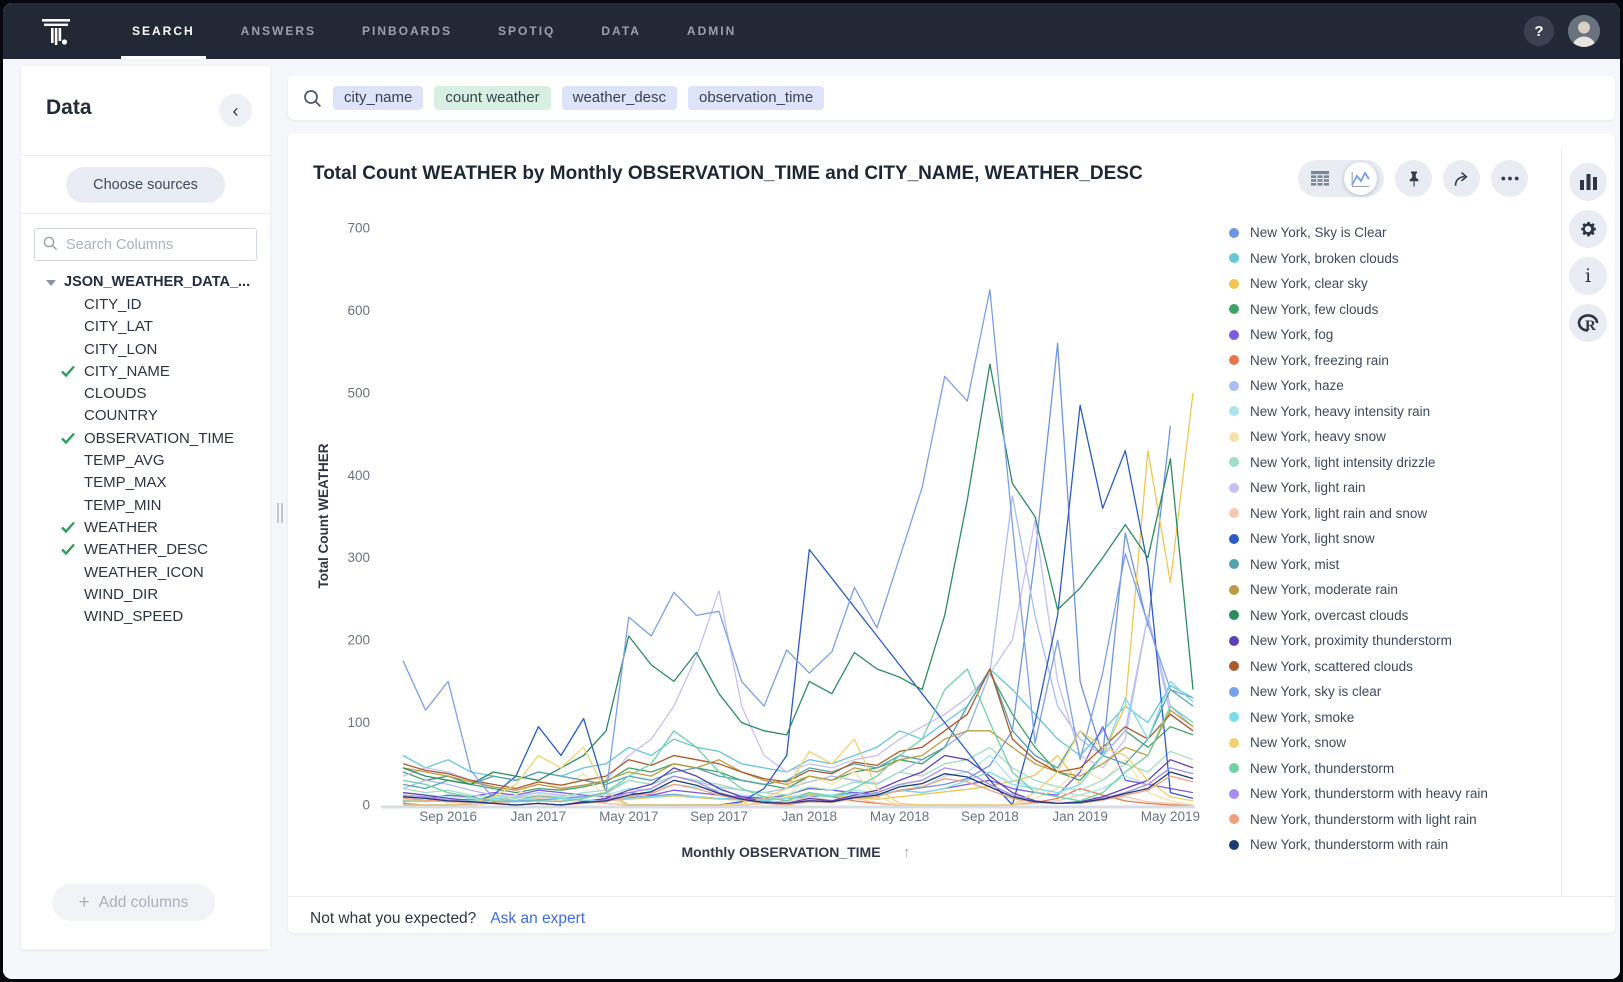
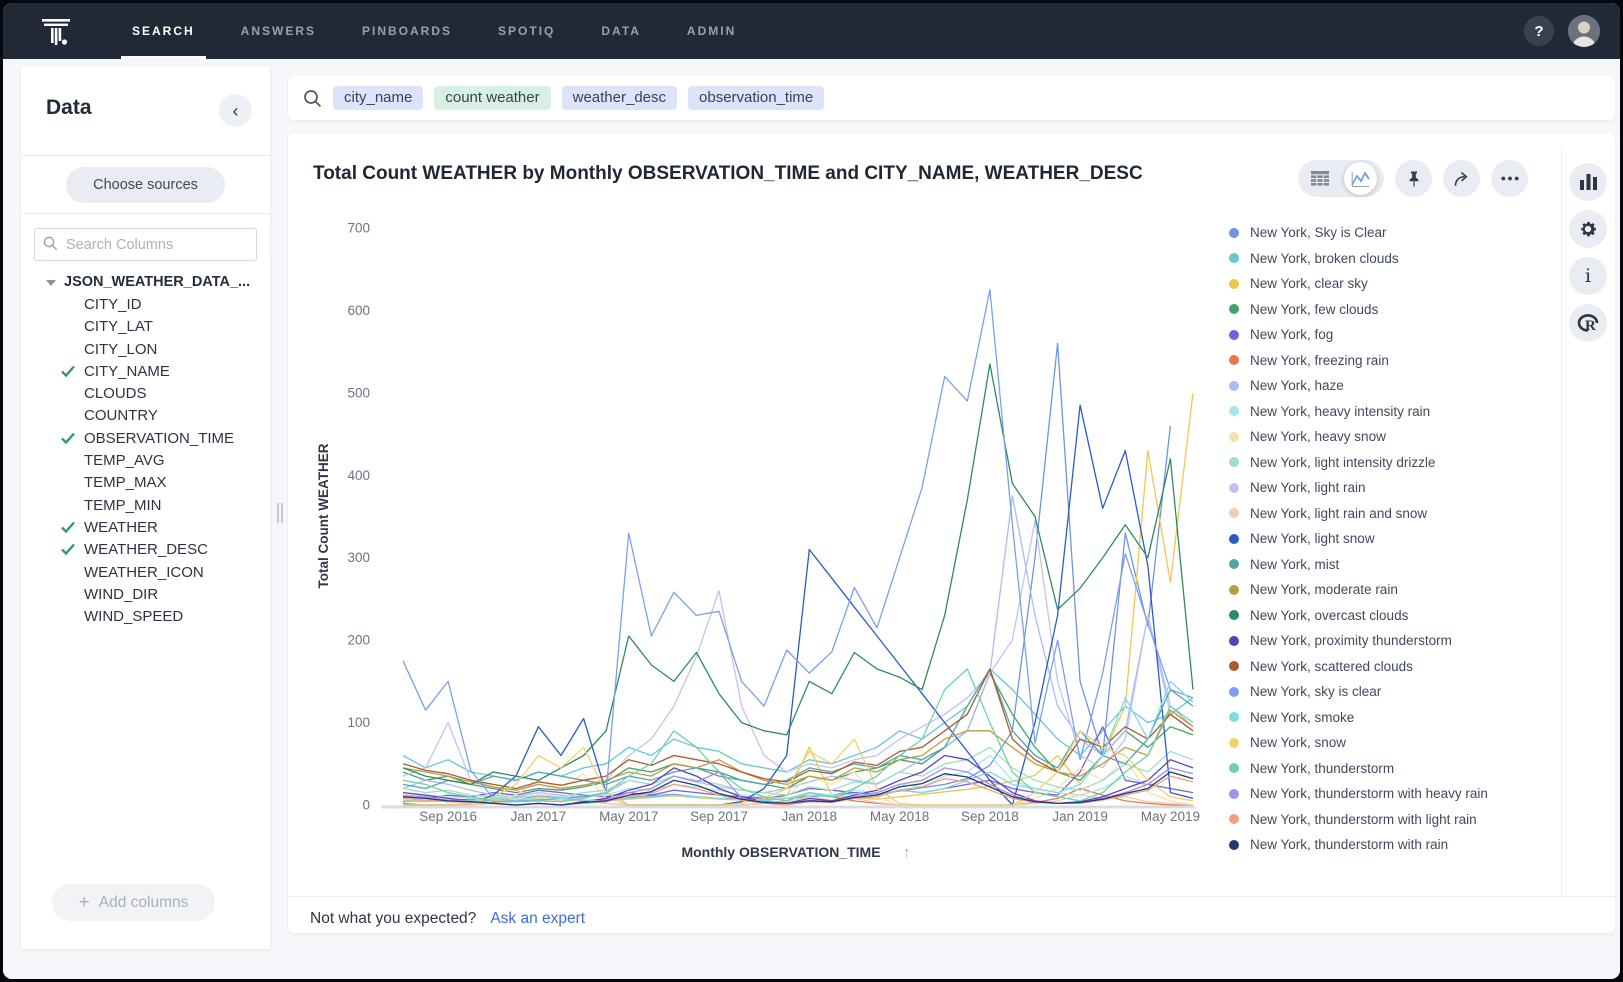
New York, light rain/Sep 2016: 40 -> 100
New York, sky is clear/May 2017: 230 -> 330
New York, thunderstorm with heavy rain/Sep 2017: 20 -> 40
New York, clear sky/Jan 2018: 10 -> 70
New York, scattered clouds/Jan 2019: 40 -> 80
New York, broken clouds/May 2019: 140 -> 110
